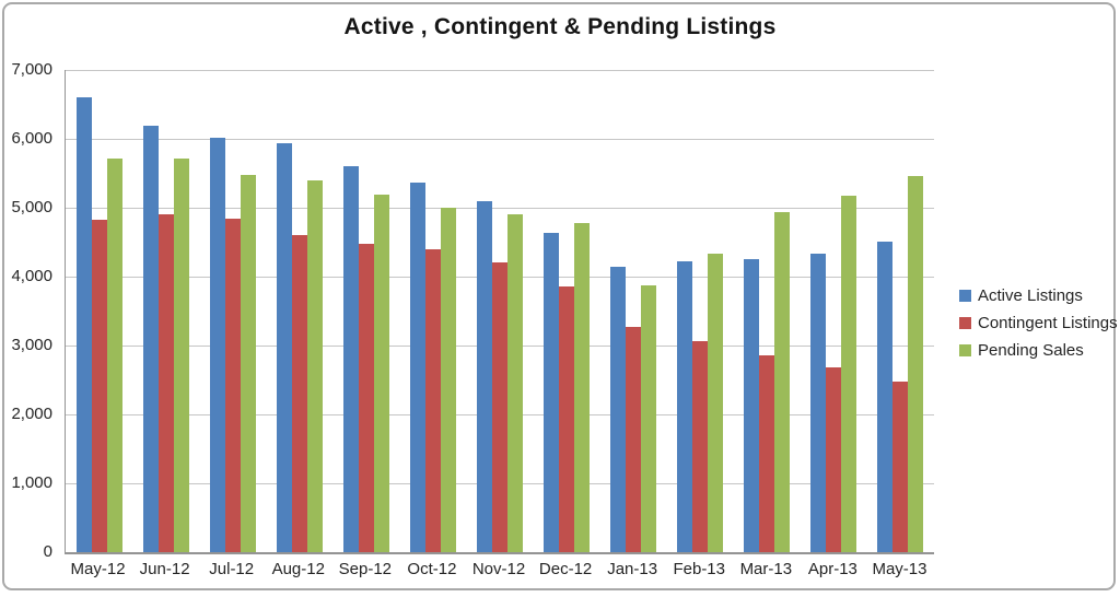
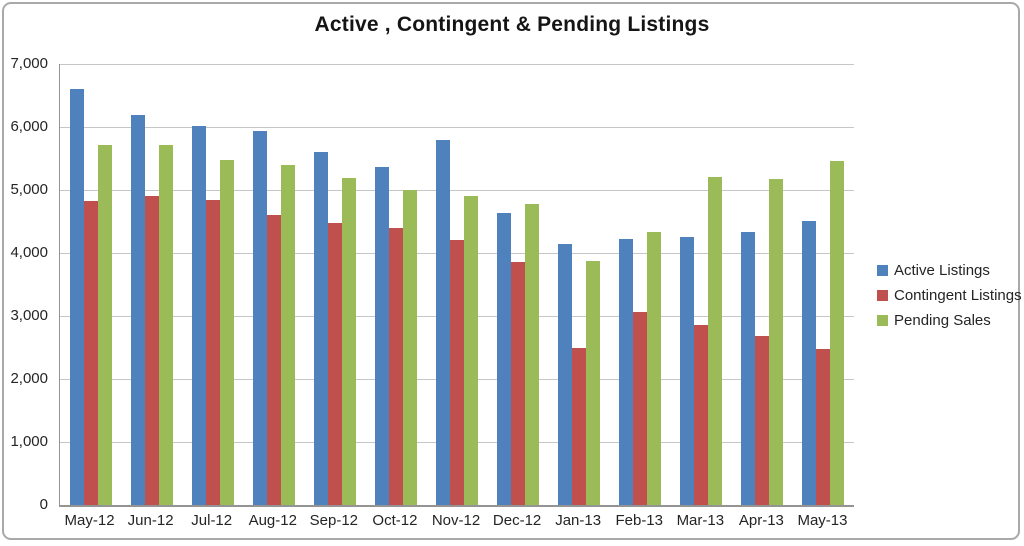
Active Listings/Nov-12: 5100 -> 5800
Contingent Listings/Jan-13: 3300 -> 2500
Pending Sales/Mar-13: 4900 -> 5200
